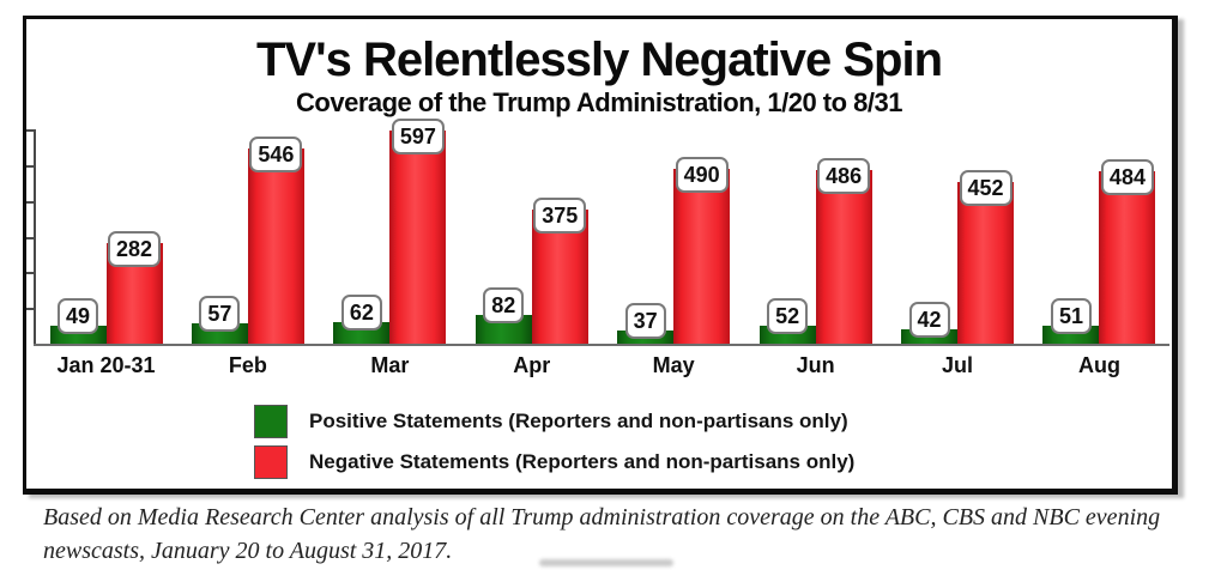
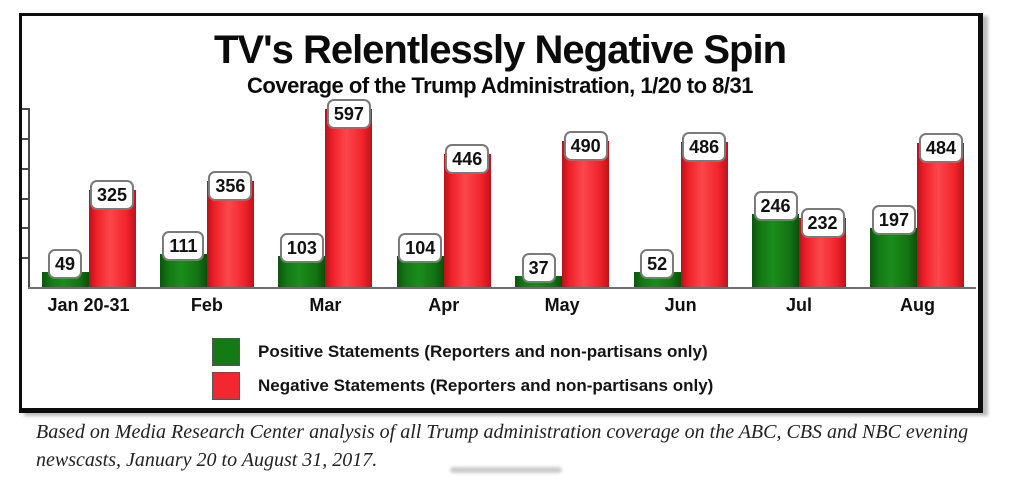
Negative Statements (Reporters and non-partisans only)/Jan 20-31: 282 -> 325
Positive Statements (Reporters and non-partisans only)/Feb: 57 -> 111
Negative Statements (Reporters and non-partisans only)/Feb: 546 -> 356
Positive Statements (Reporters and non-partisans only)/Mar: 62 -> 103
Positive Statements (Reporters and non-partisans only)/Apr: 82 -> 104
Negative Statements (Reporters and non-partisans only)/Apr: 375 -> 446
Positive Statements (Reporters and non-partisans only)/Jul: 42 -> 246
Negative Statements (Reporters and non-partisans only)/Jul: 452 -> 232
Positive Statements (Reporters and non-partisans only)/Aug: 51 -> 197
